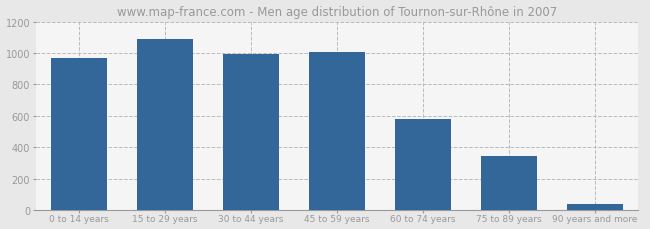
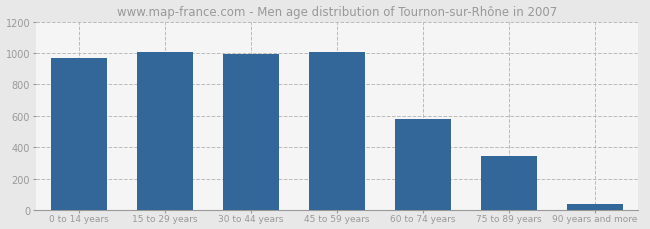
15 to 29 years: 1090 -> 1000
